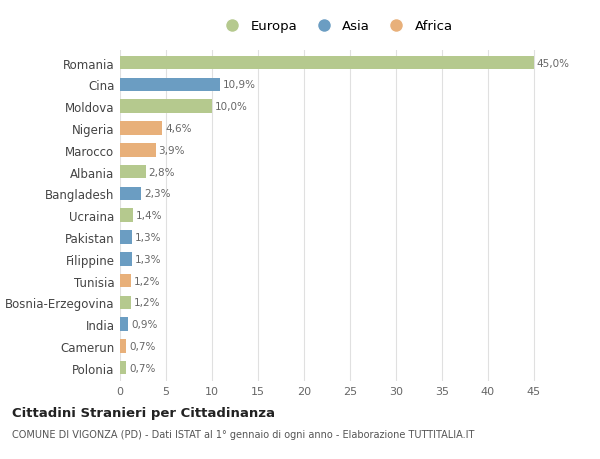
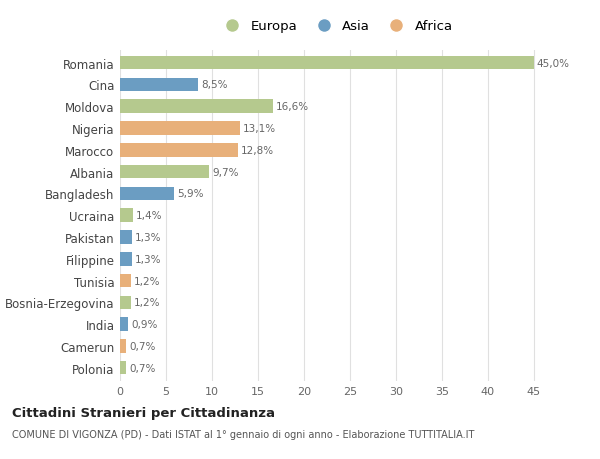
Cina: 10,9% -> 8,5%
Moldova: 10,0% -> 16,6%
Nigeria: 4,6% -> 13,1%
Marocco: 3,9% -> 12,8%
Albania: 2,8% -> 9,7%
Bangladesh: 2,3% -> 5,9%
